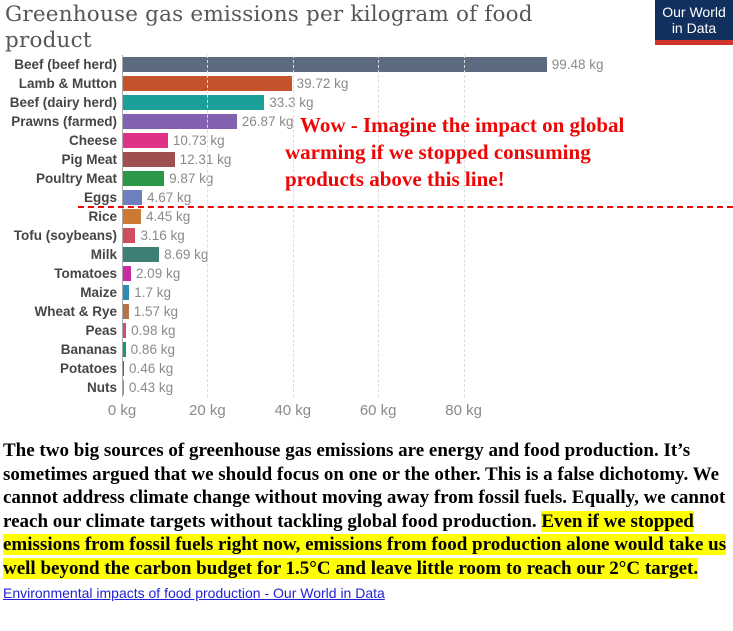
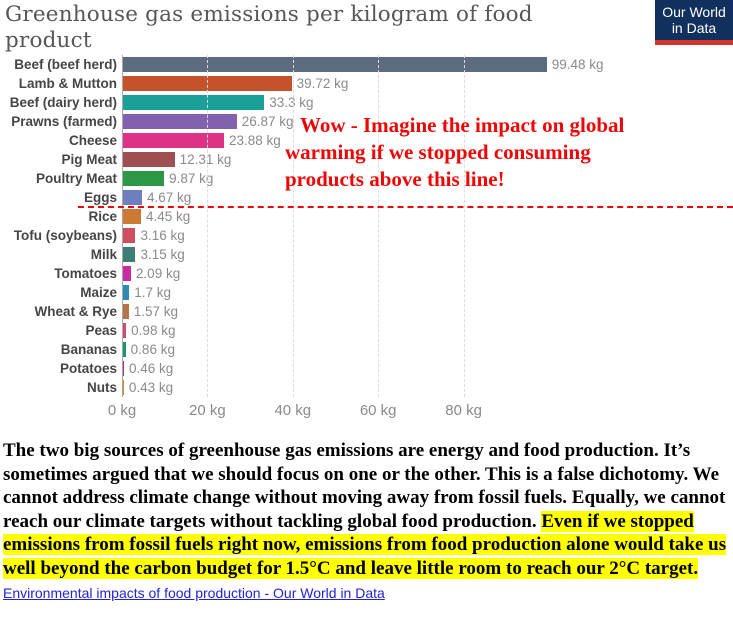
Cheese: 10.73 -> 23.88
Milk: 8.69 -> 3.15
